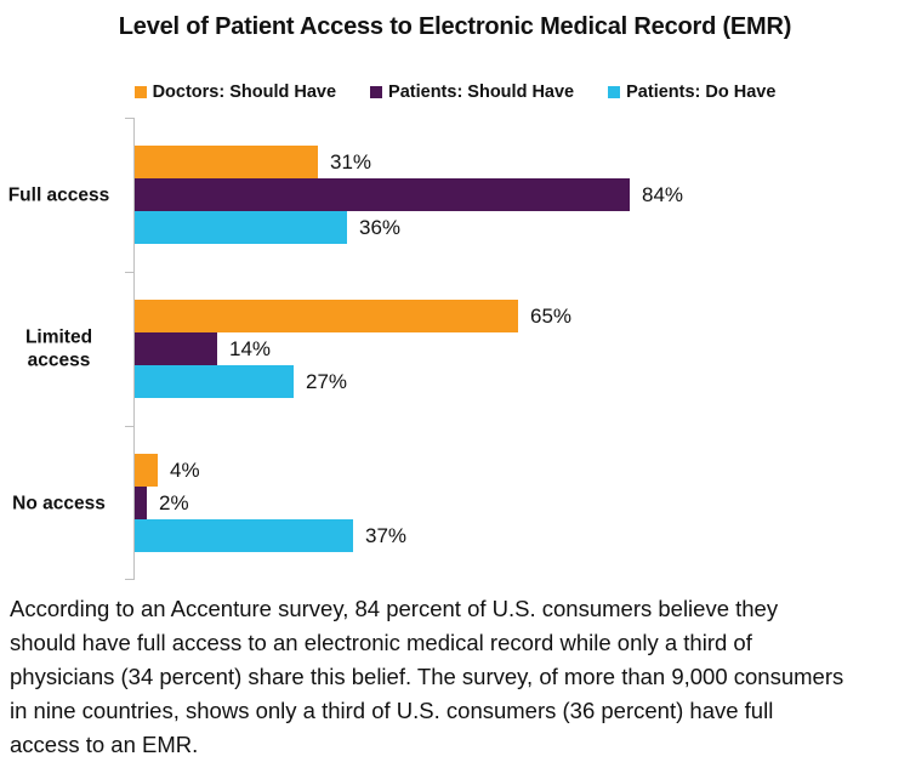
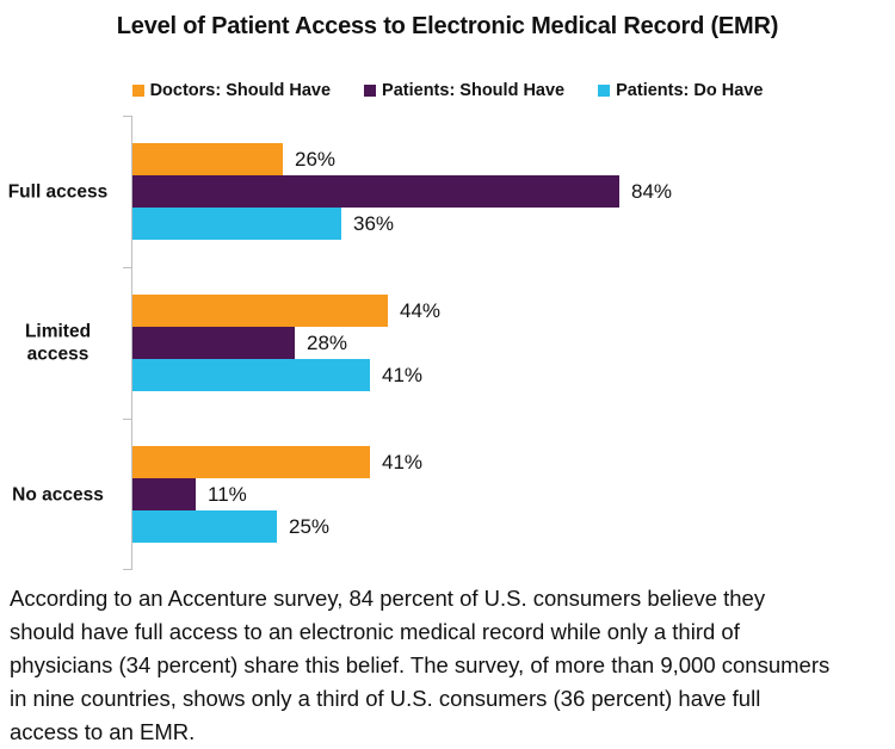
Doctors: Should Have/Full access: 31% -> 26%
Doctors: Should Have/Limited access: 65% -> 44%
Patients: Should Have/Limited access: 14% -> 28%
Patients: Do Have/Limited access: 27% -> 41%
Doctors: Should Have/No access: 4% -> 41%
Patients: Should Have/No access: 2% -> 11%
Patients: Do Have/No access: 37% -> 25%
